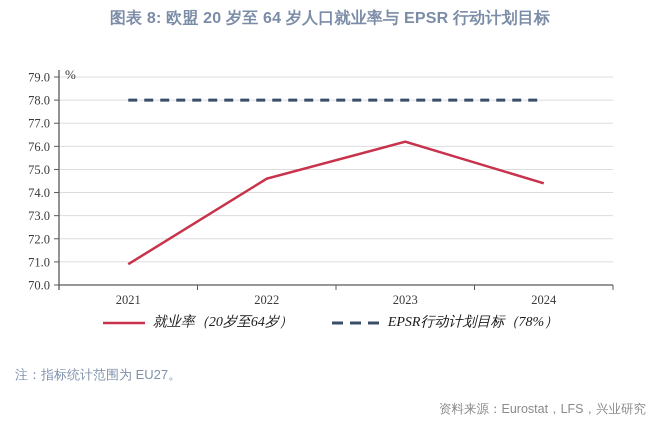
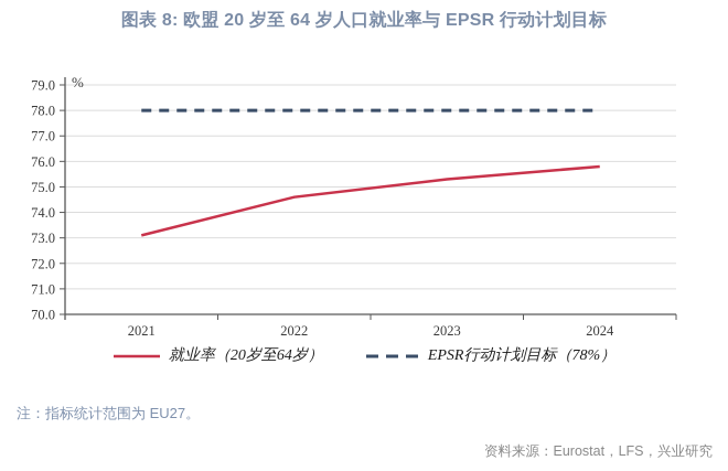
就业率（20岁至64岁）/2021: 70.9 -> 73.1
就业率（20岁至64岁）/2023: 76.2 -> 75.3
就业率（20岁至64岁）/2024: 74.4 -> 75.8
